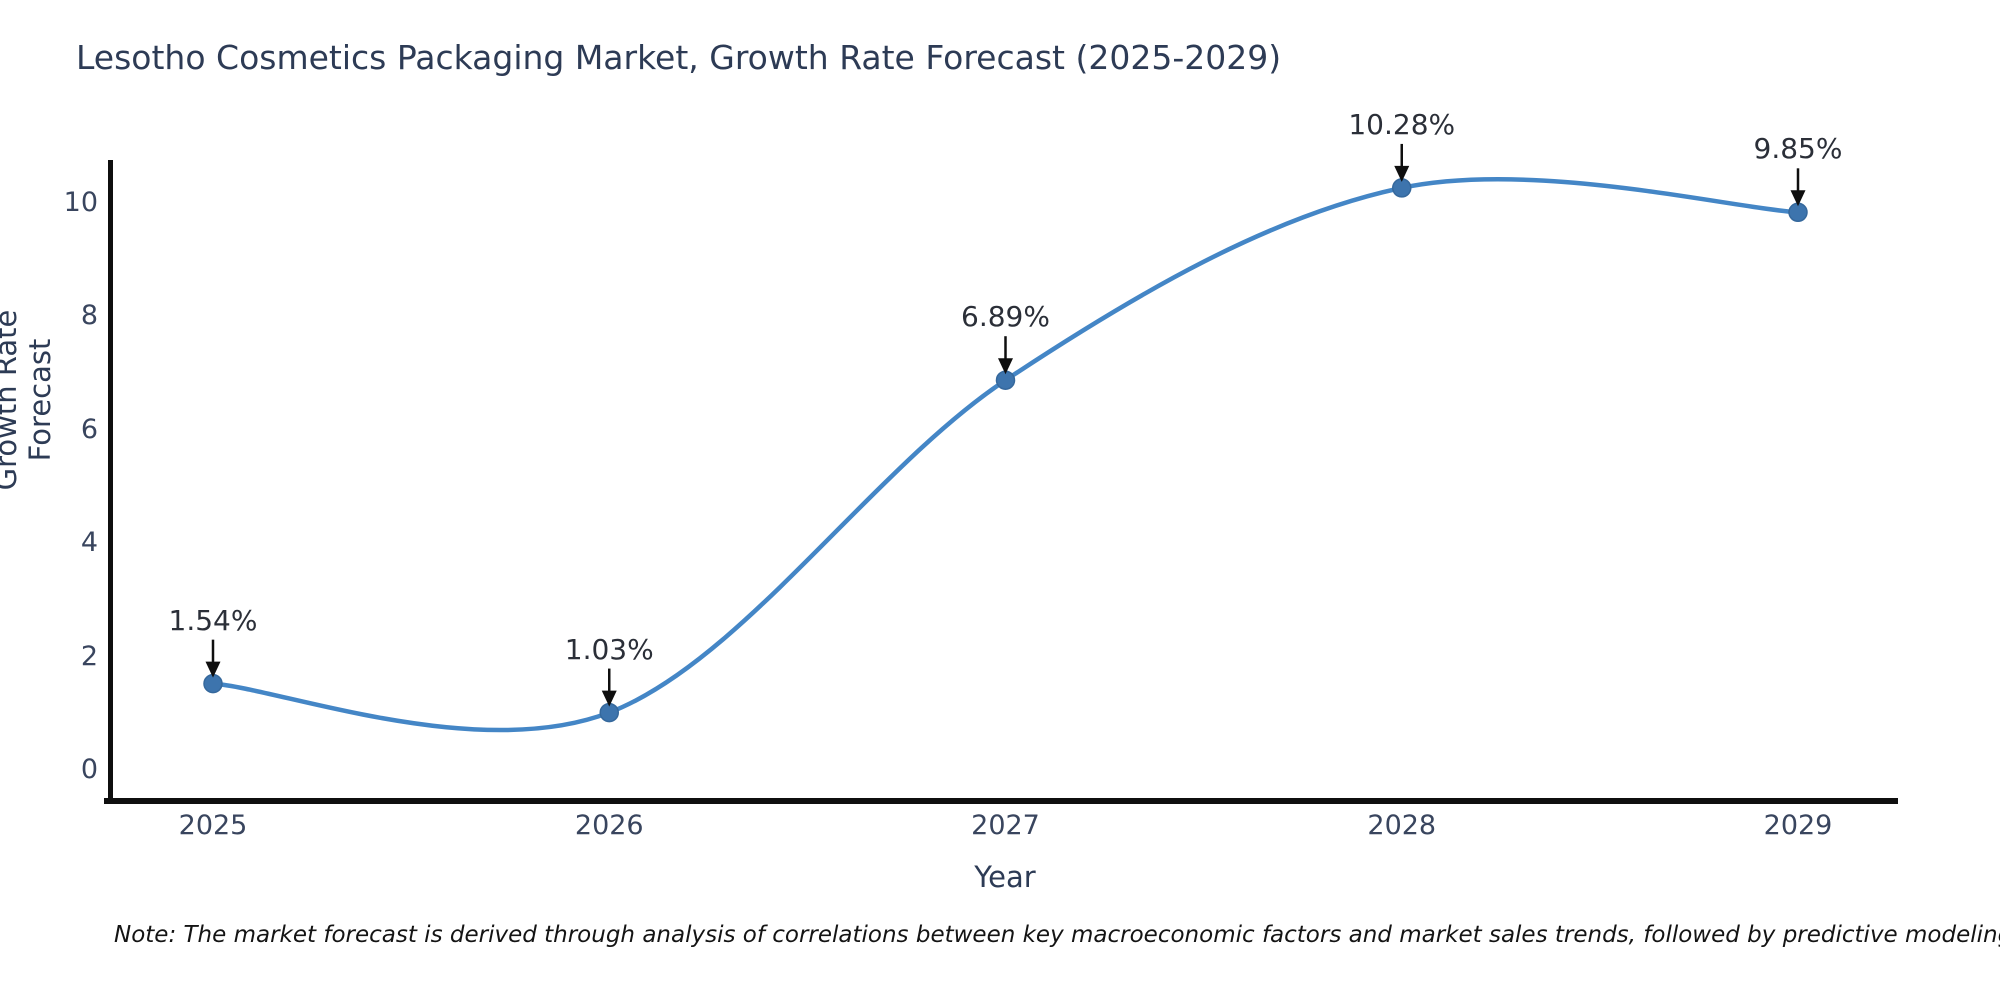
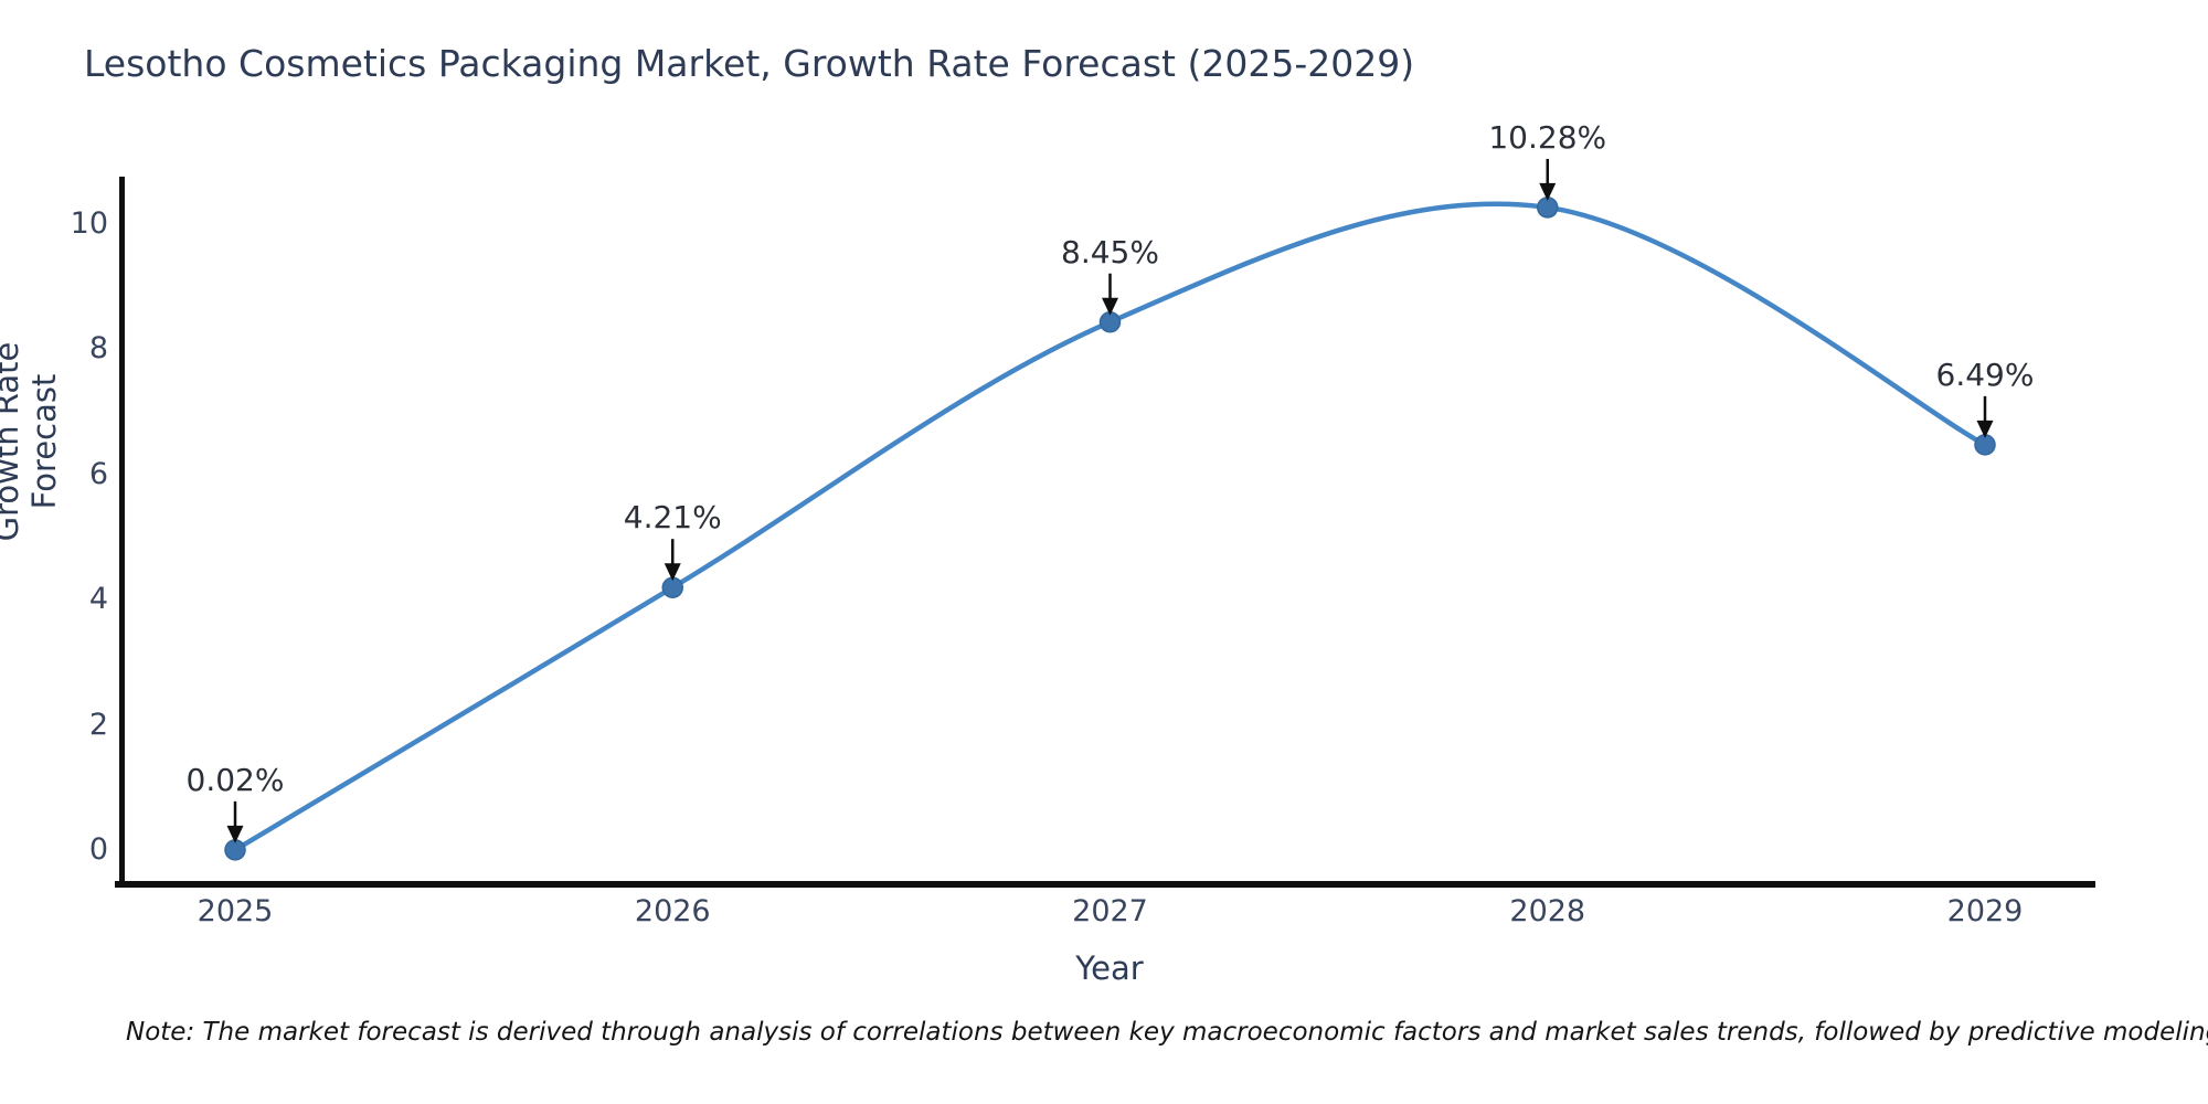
2025: 1.54% -> 0.02%
2026: 1.03% -> 4.21%
2027: 6.89% -> 8.45%
2029: 9.85% -> 6.49%
